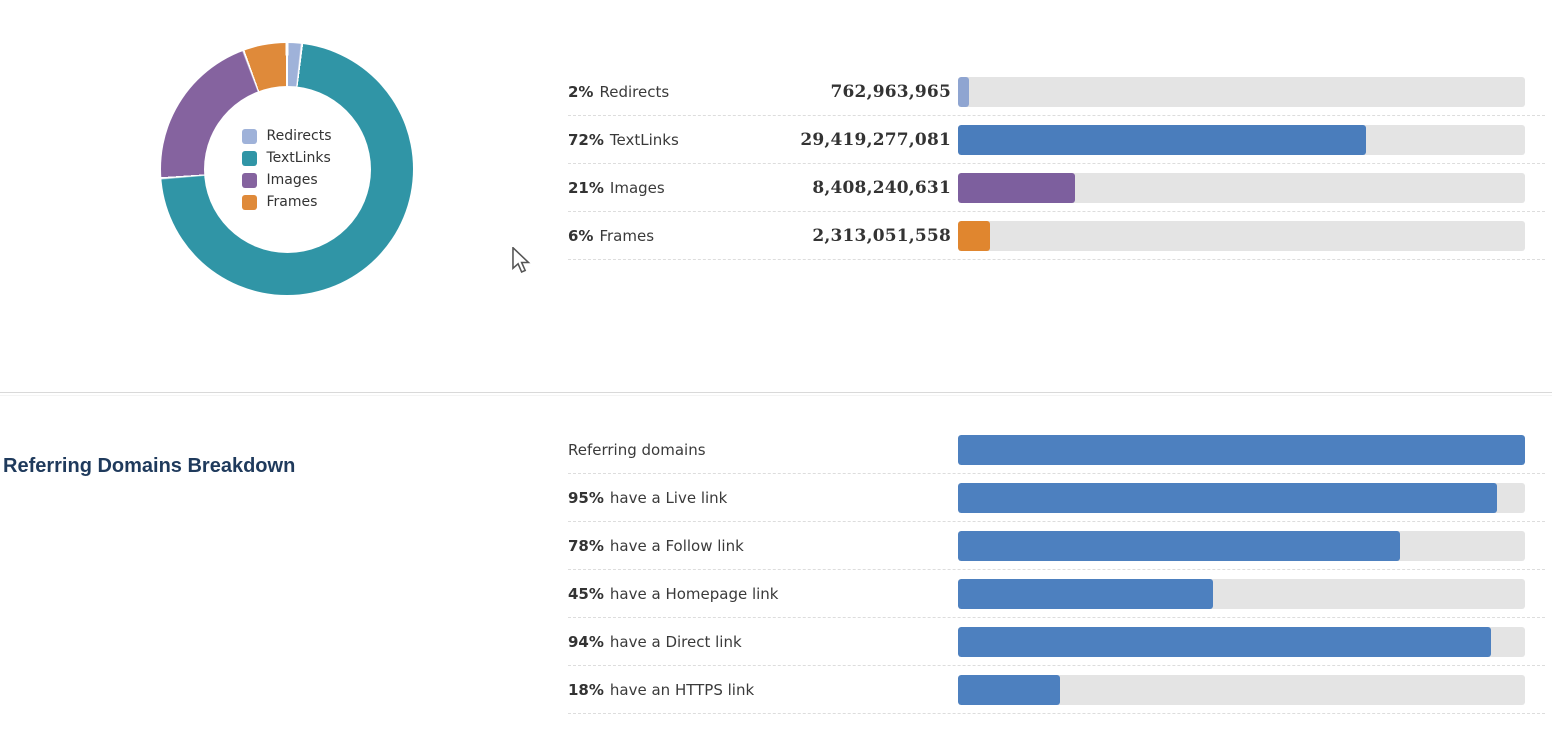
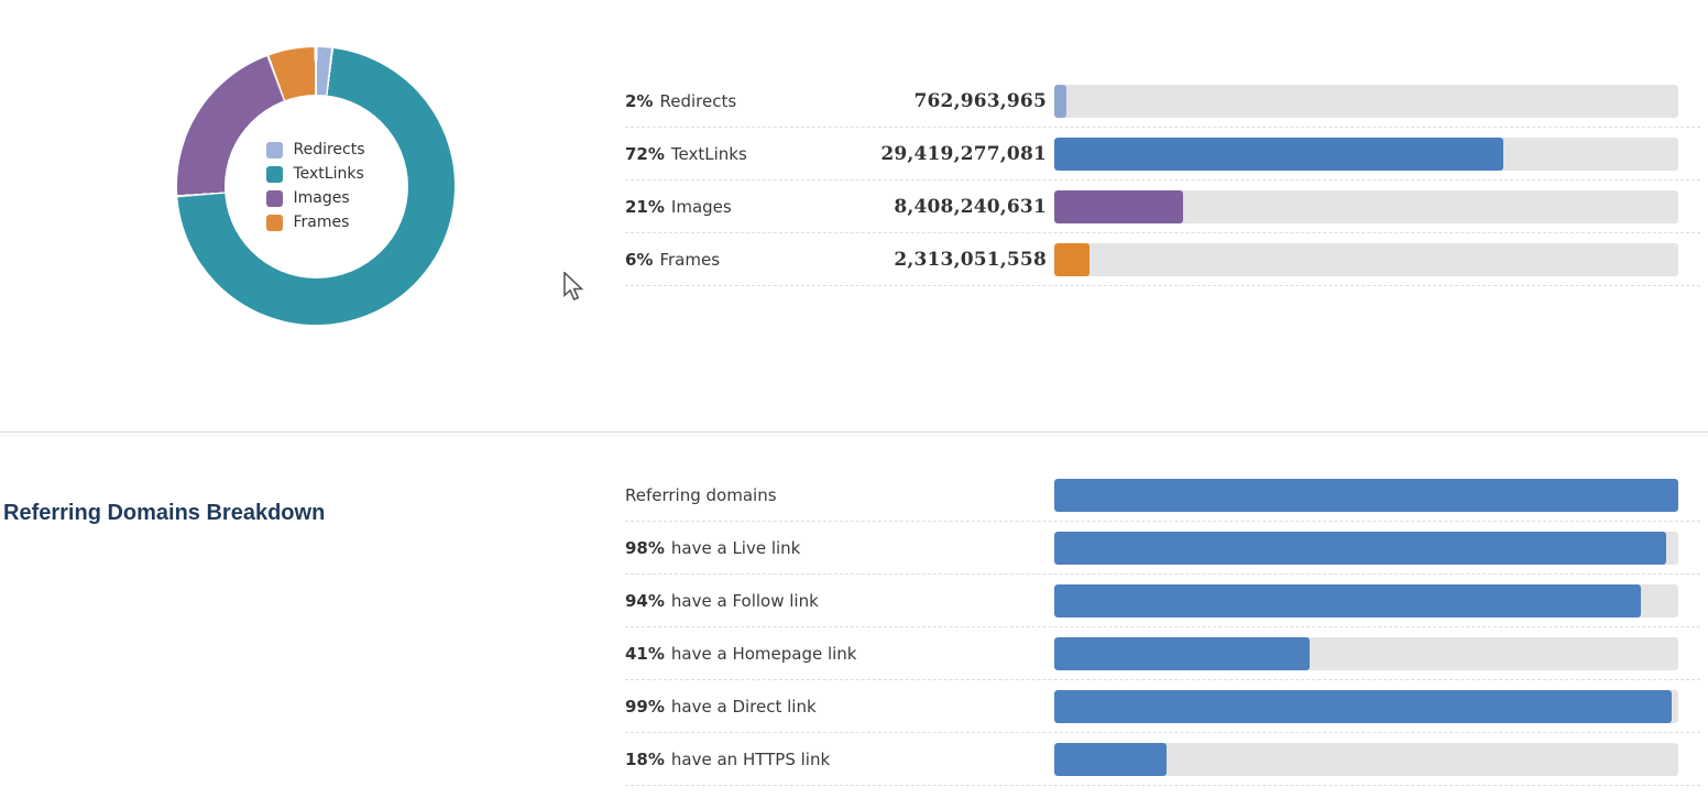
Referring Domains Breakdown/have a Live link: 95% -> 98%
Referring Domains Breakdown/have a Follow link: 78% -> 94%
Referring Domains Breakdown/have a Homepage link: 45% -> 41%
Referring Domains Breakdown/have a Direct link: 94% -> 99%
